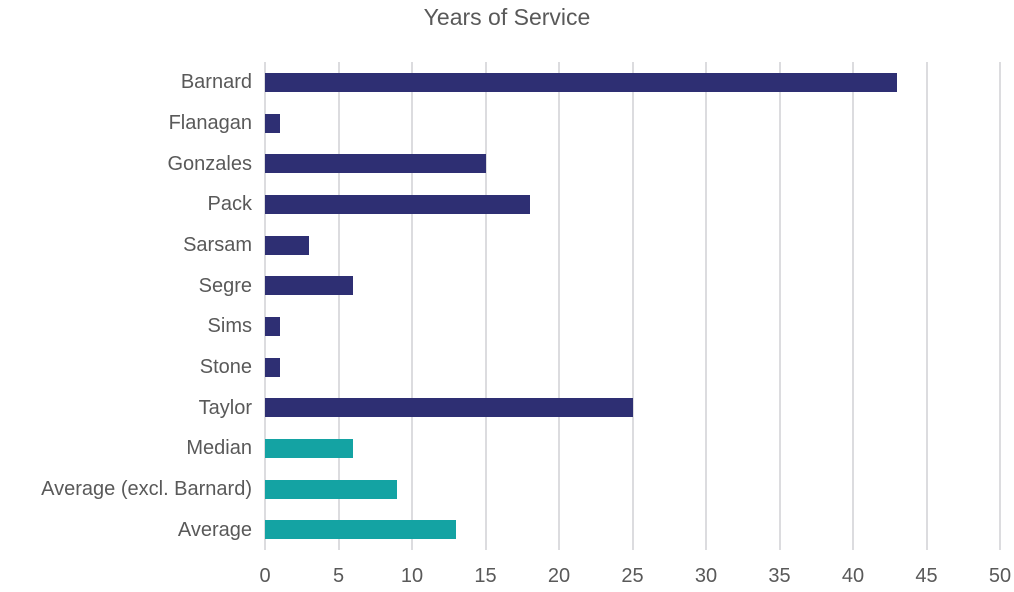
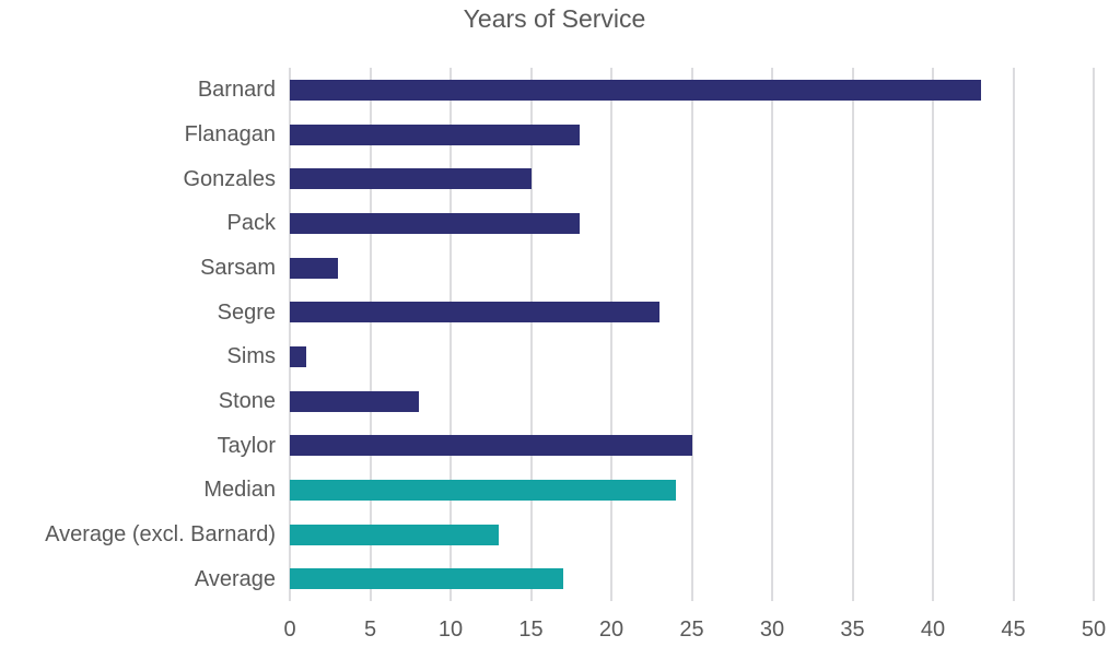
Flanagan: 1 -> 18
Segre: 6 -> 23
Stone: 1 -> 8
Median: 6 -> 24
Average (excl. Barnard): 9 -> 13
Average: 13 -> 17
